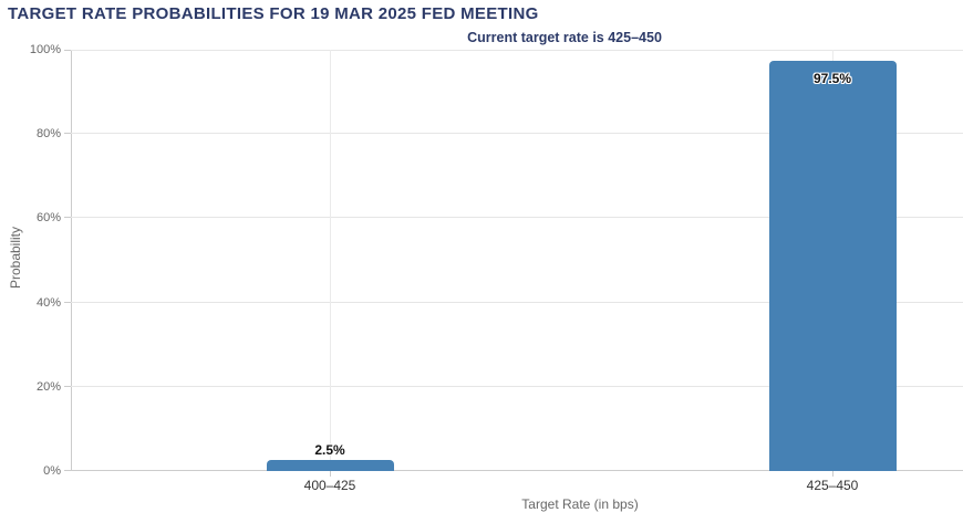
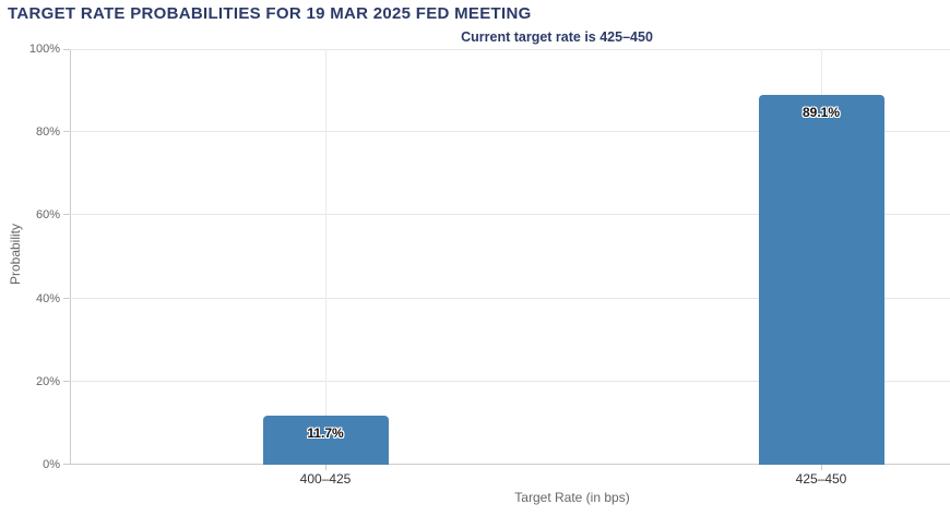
400–425: 2.5% -> 11.7%
425–450: 97.5% -> 89.1%
